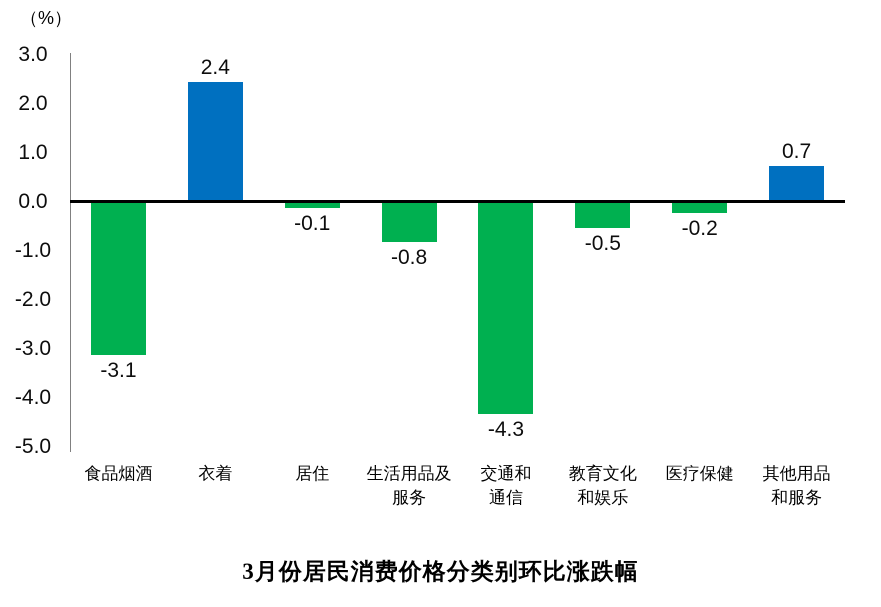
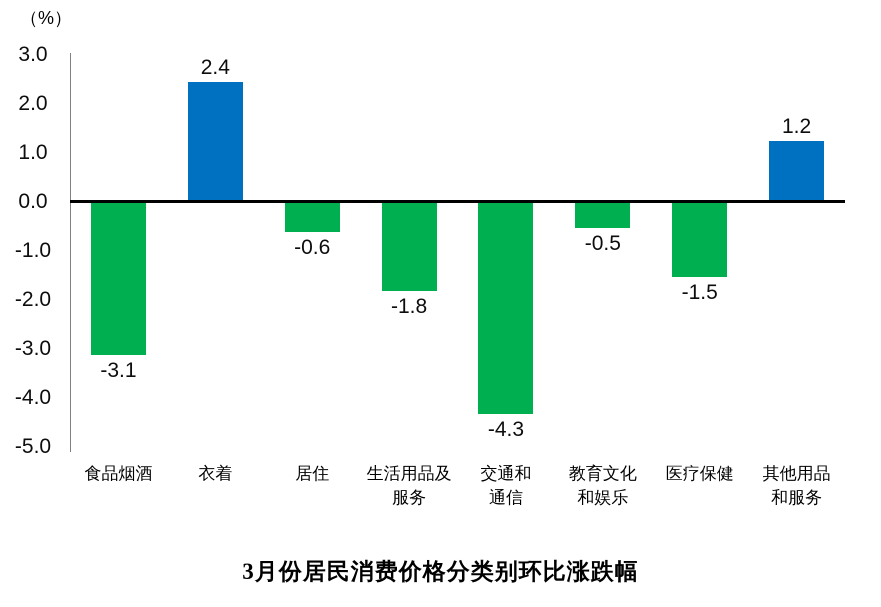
居住: -0.1 -> -0.6
生活用品及 服务: -0.8 -> -1.8
医疗保健: -0.2 -> -1.5
其他用品 和服务: 0.7 -> 1.2
